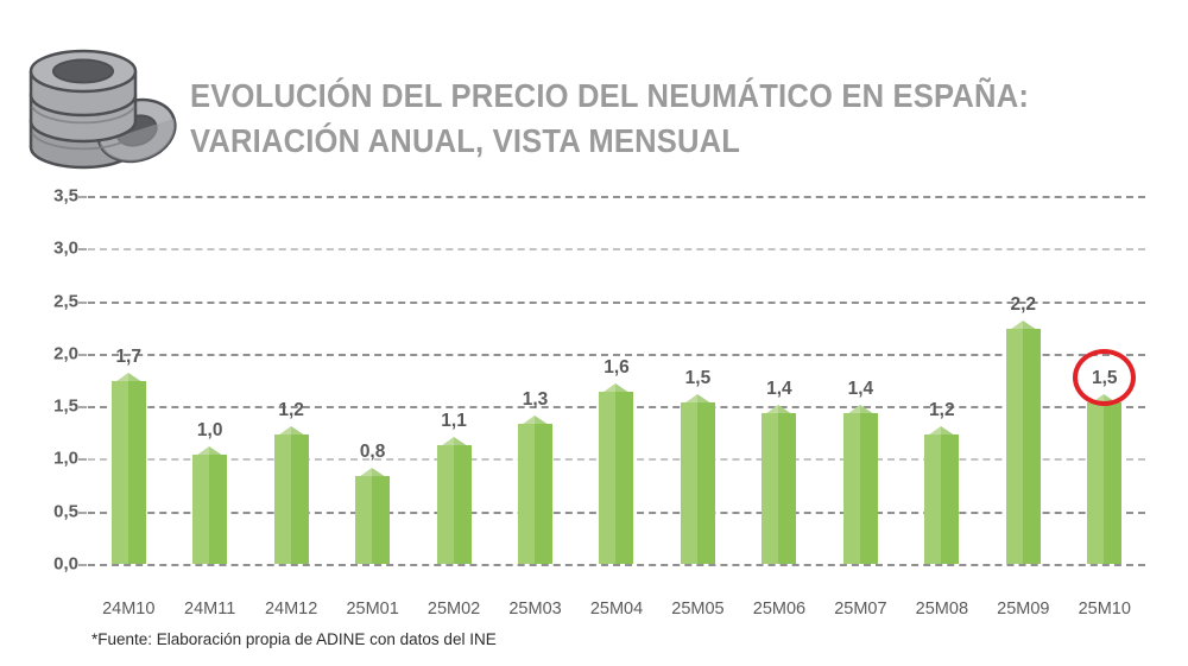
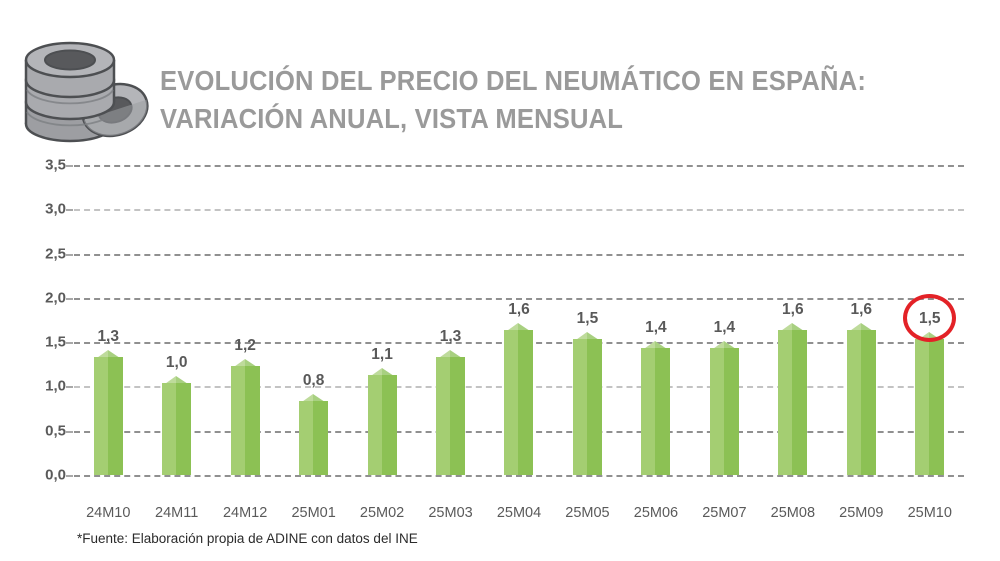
24M10: 1,7 -> 1,3
25M08: 1,2 -> 1,6
25M09: 2,2 -> 1,6
